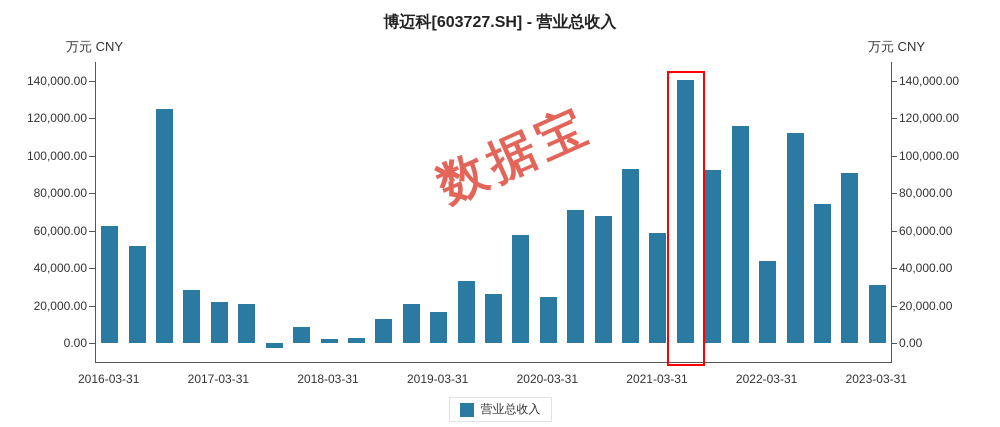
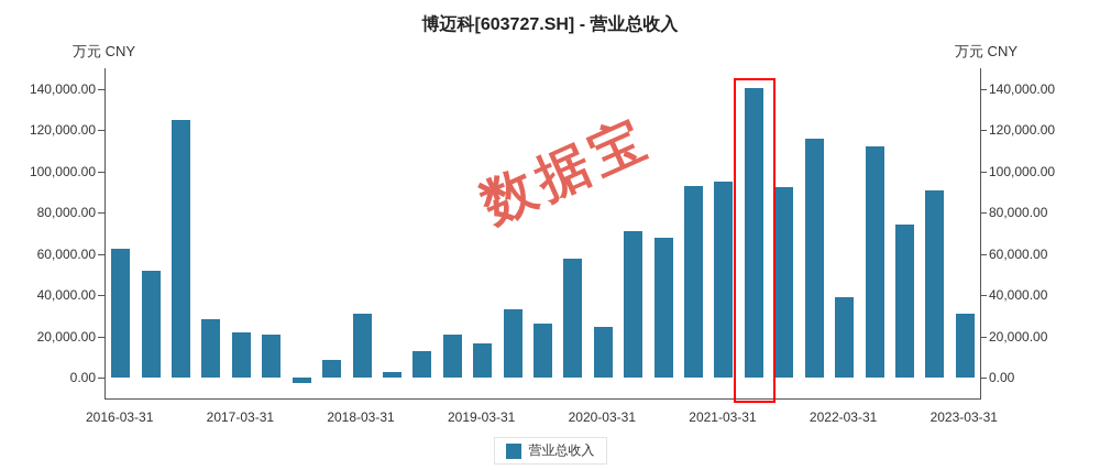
2018-03-31: 2000 -> 31000
2021-03-31: 59000 -> 95000
2022-03-31: 44000 -> 39000
